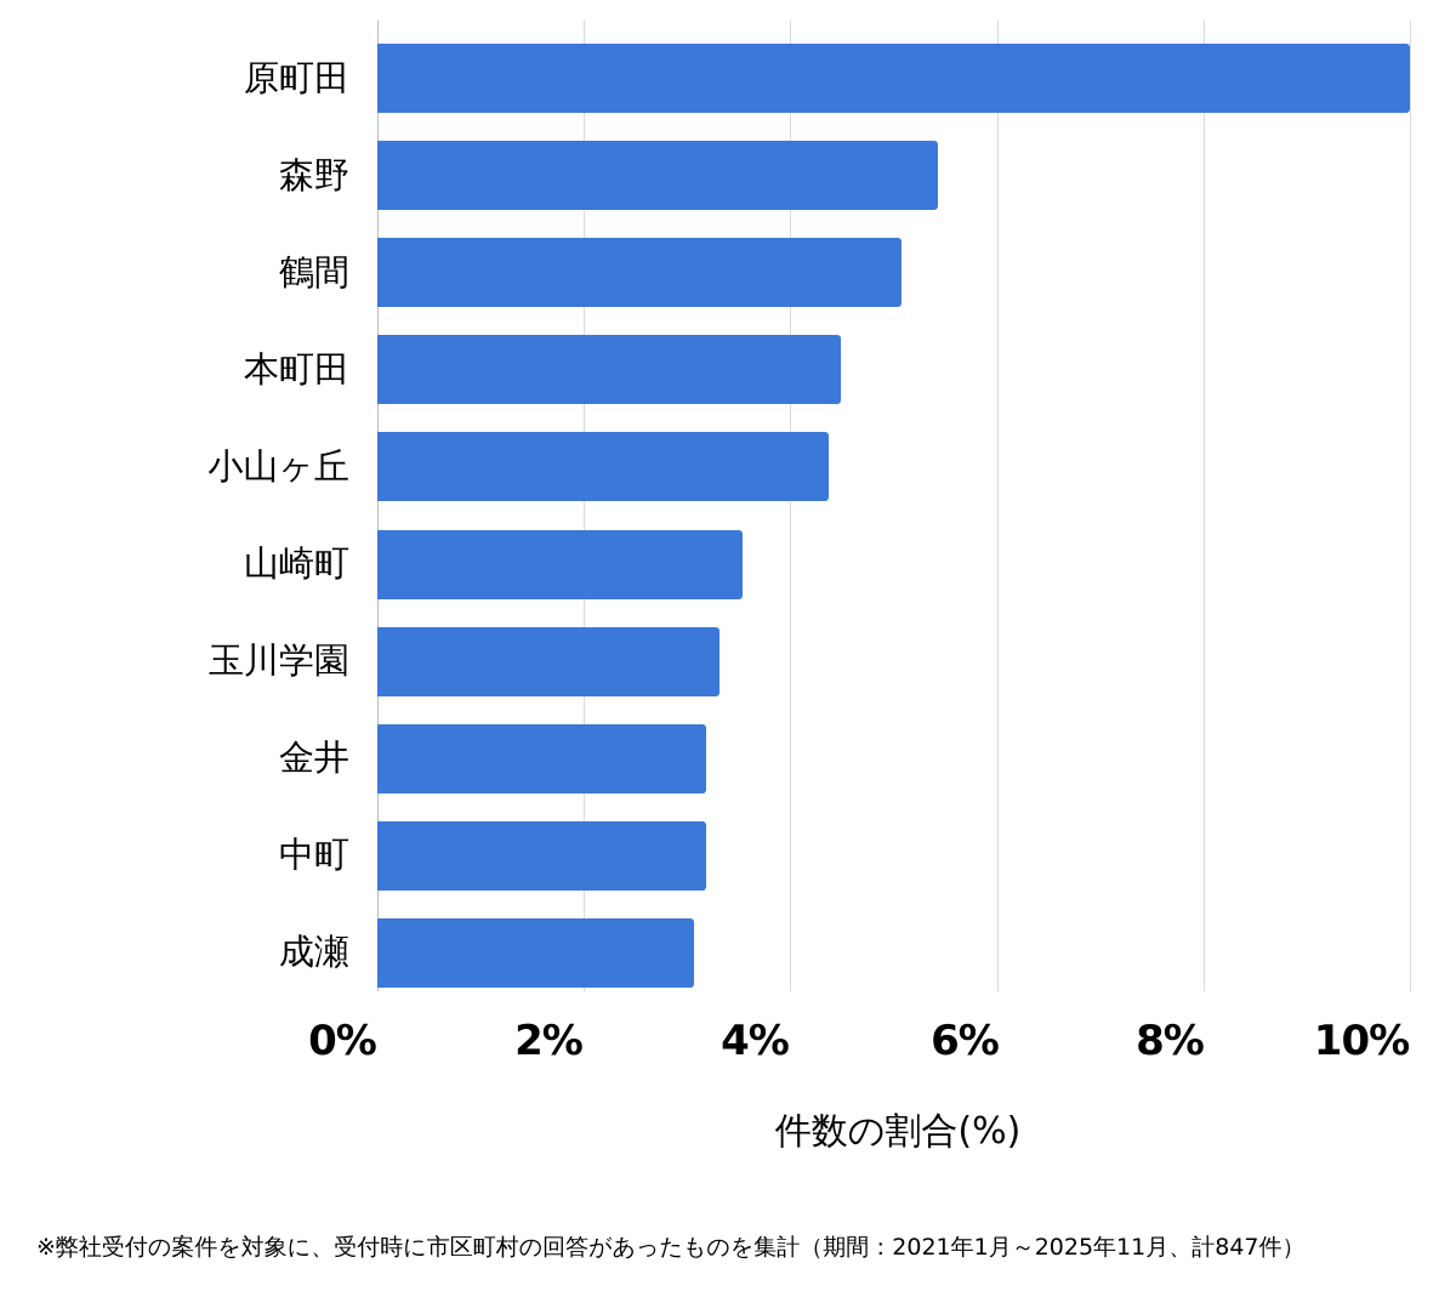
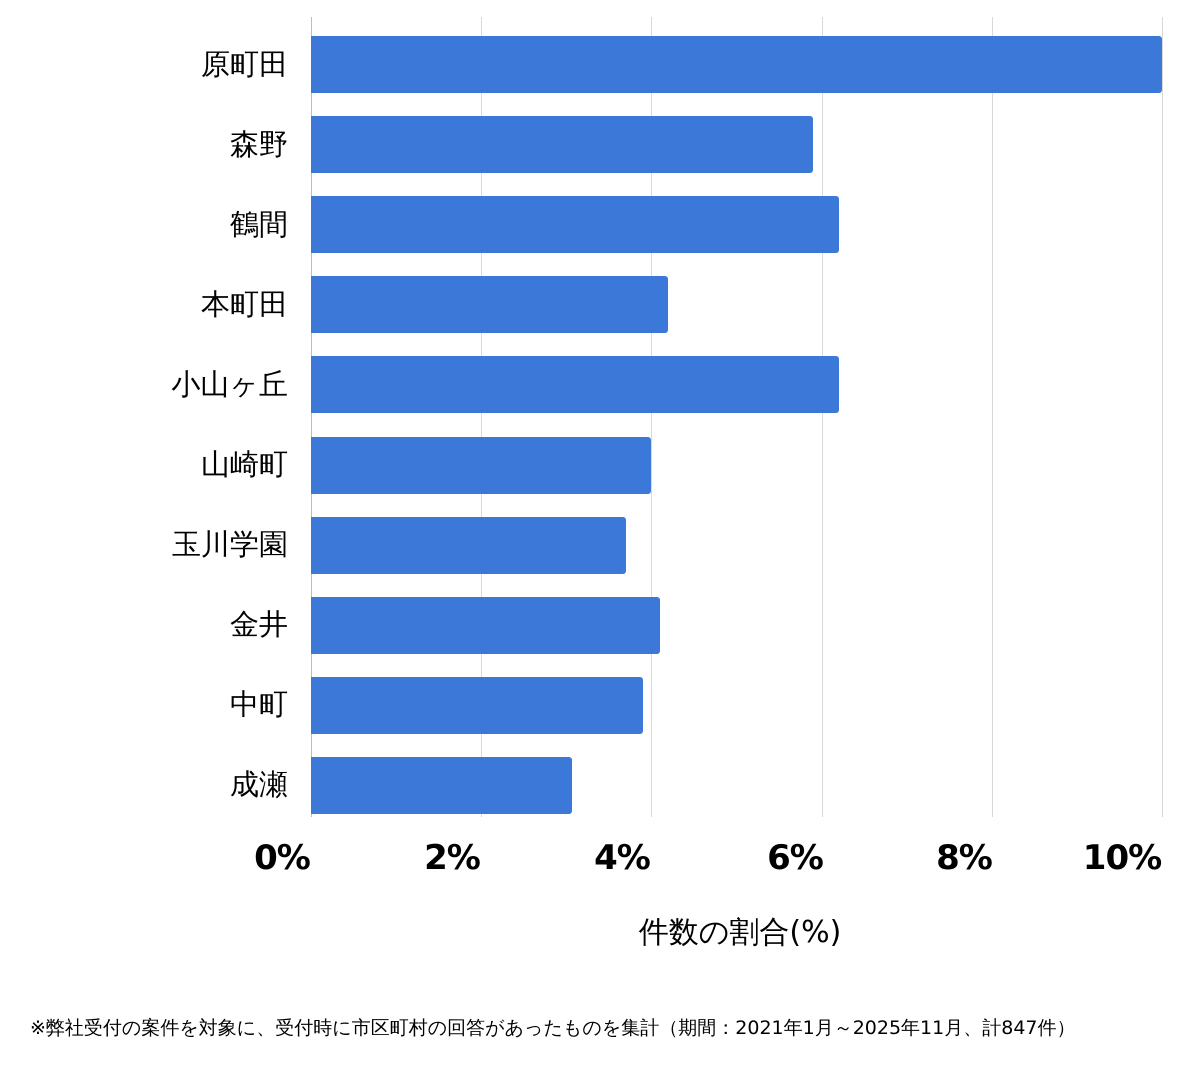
森野: 5.4% -> 5.9%
鶴間: 5.1% -> 6.2%
本町田: 4.5% -> 4.2%
小山ヶ丘: 4.4% -> 6.2%
山崎町: 3.5% -> 4.0%
玉川学園: 3.3% -> 3.7%
金井: 3.2% -> 4.1%
中町: 3.2% -> 3.9%
